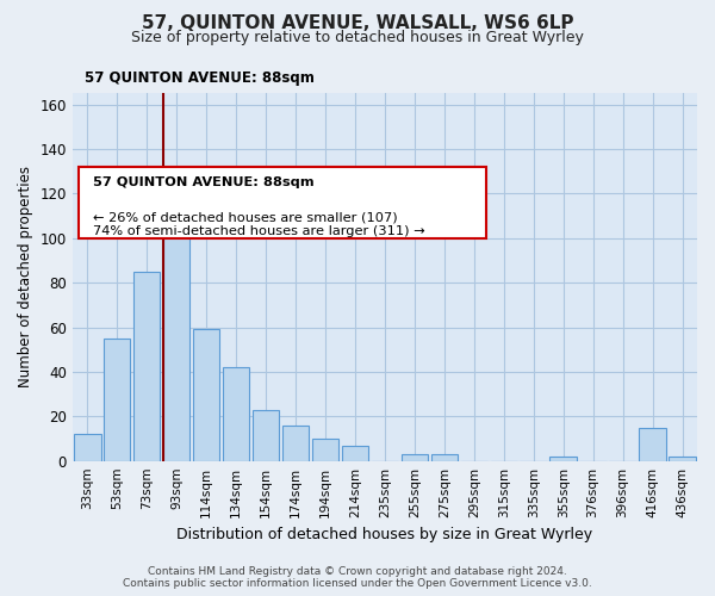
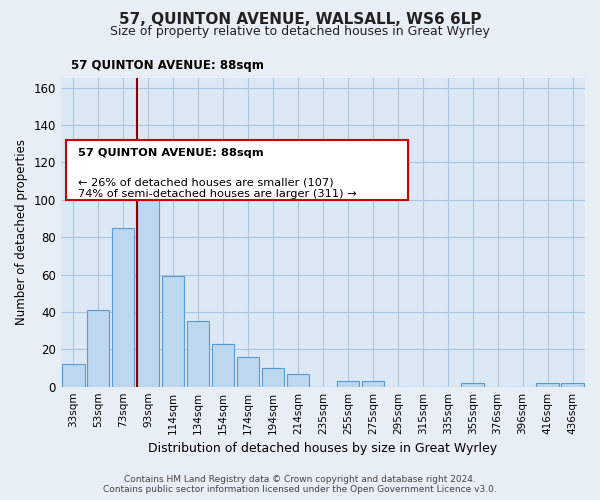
53sqm: 55 -> 41
134sqm: 42 -> 35
416sqm: 15 -> 2
